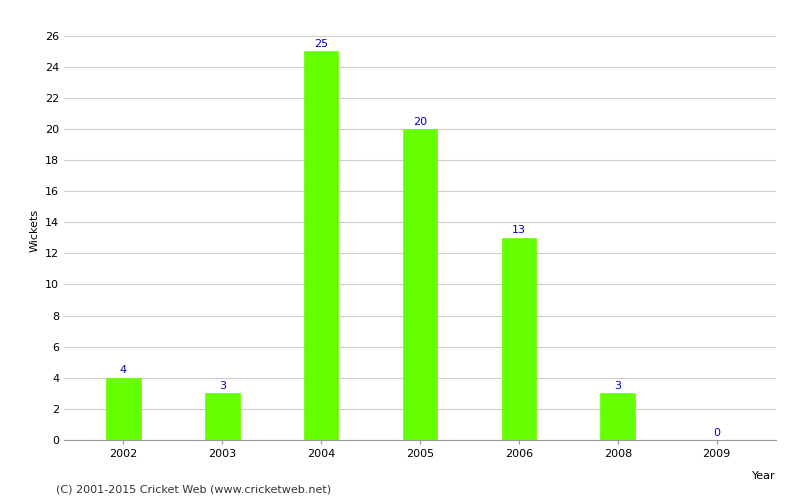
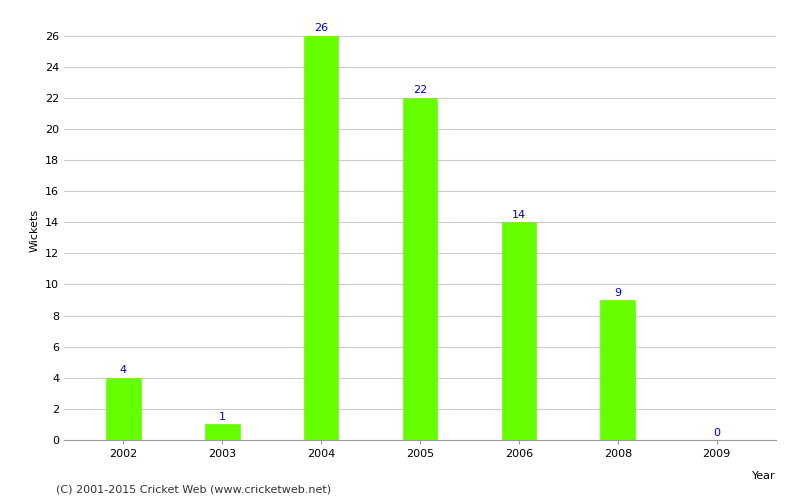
2003: 3 -> 1
2004: 25 -> 26
2005: 20 -> 22
2006: 13 -> 14
2008: 3 -> 9
